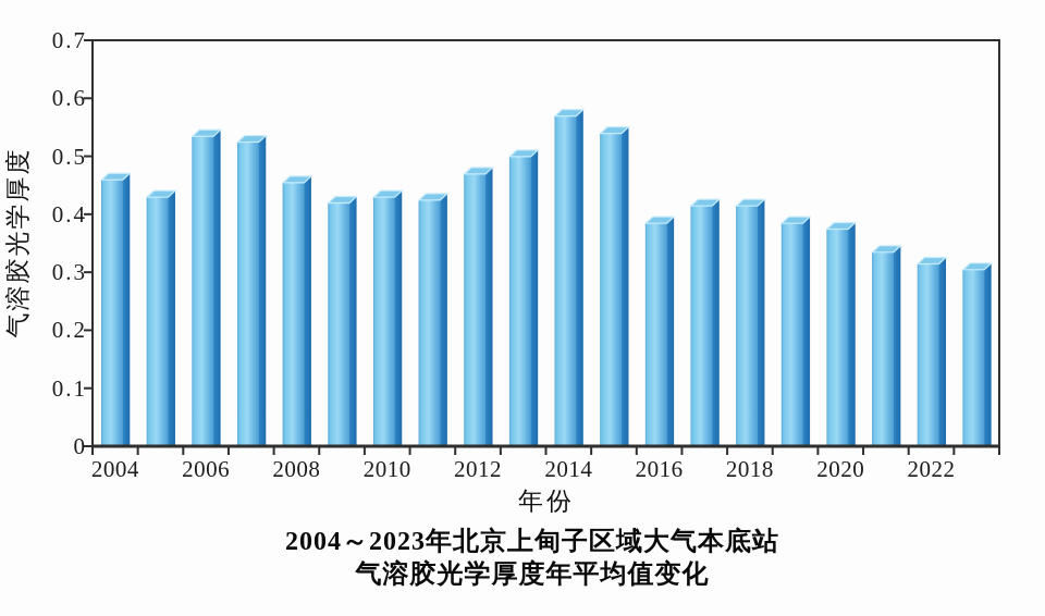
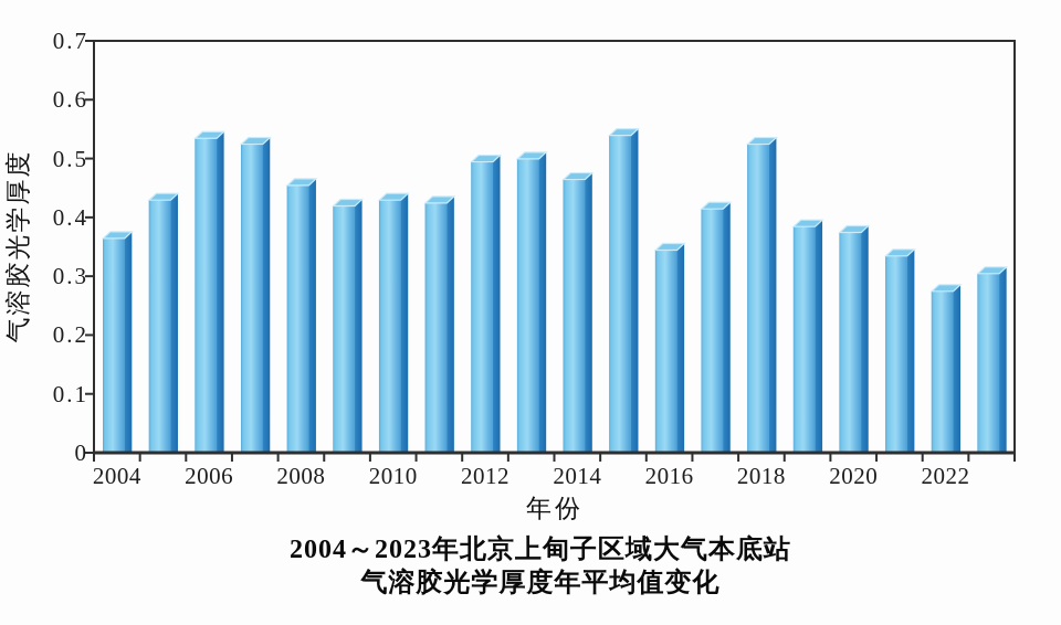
2004: 0.47 -> 0.37
2012: 0.47 -> 0.50
2014: 0.57 -> 0.47
2016: 0.39 -> 0.35
2018: 0.42 -> 0.53
2022: 0.32 -> 0.28
